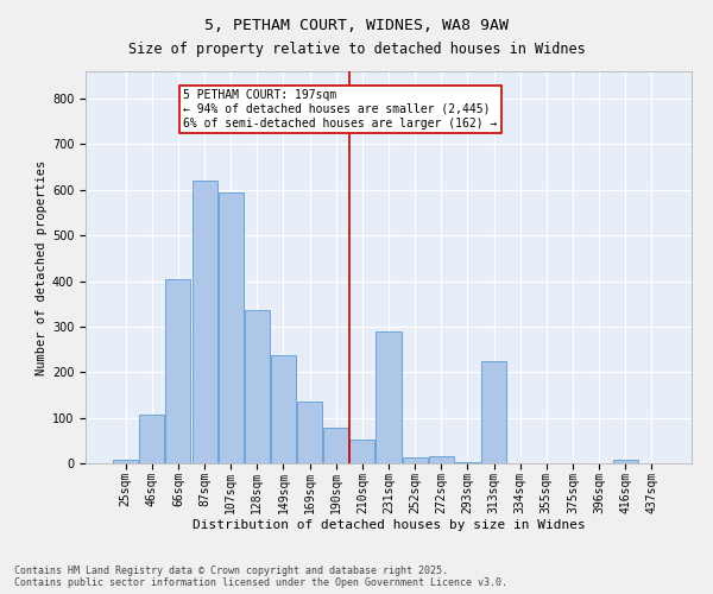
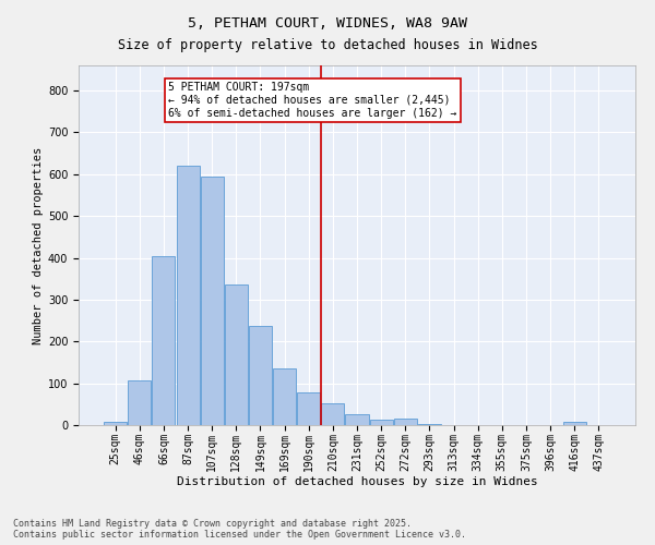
231sqm: 290 -> 25
313sqm: 225 -> 1
